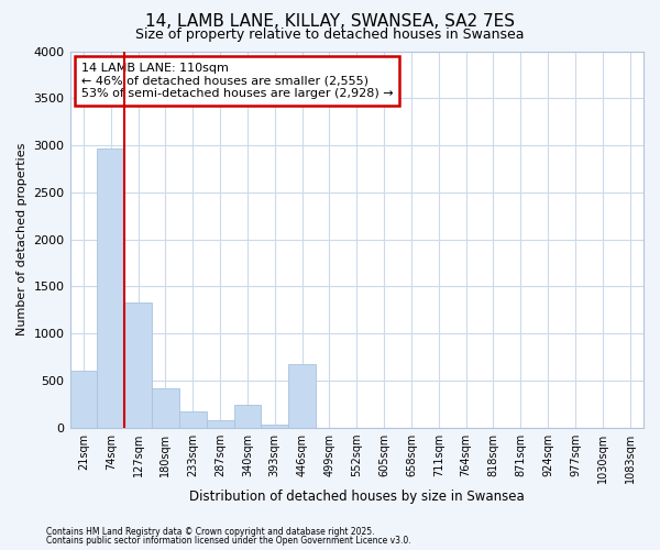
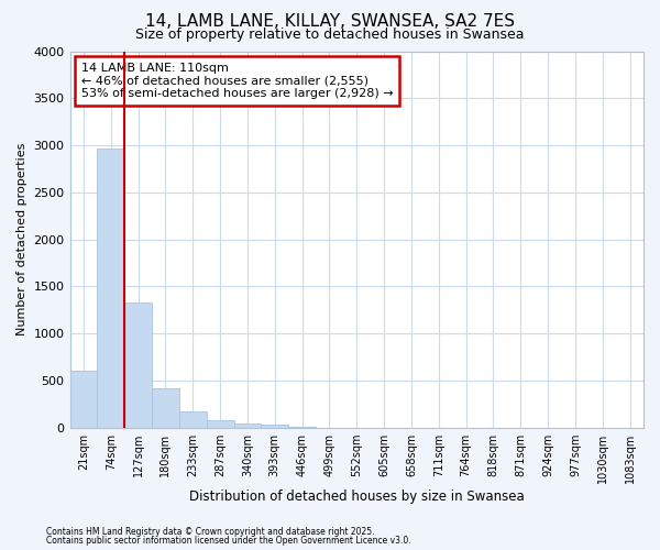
340sqm: 240 -> 40
446sqm: 680 -> 10
